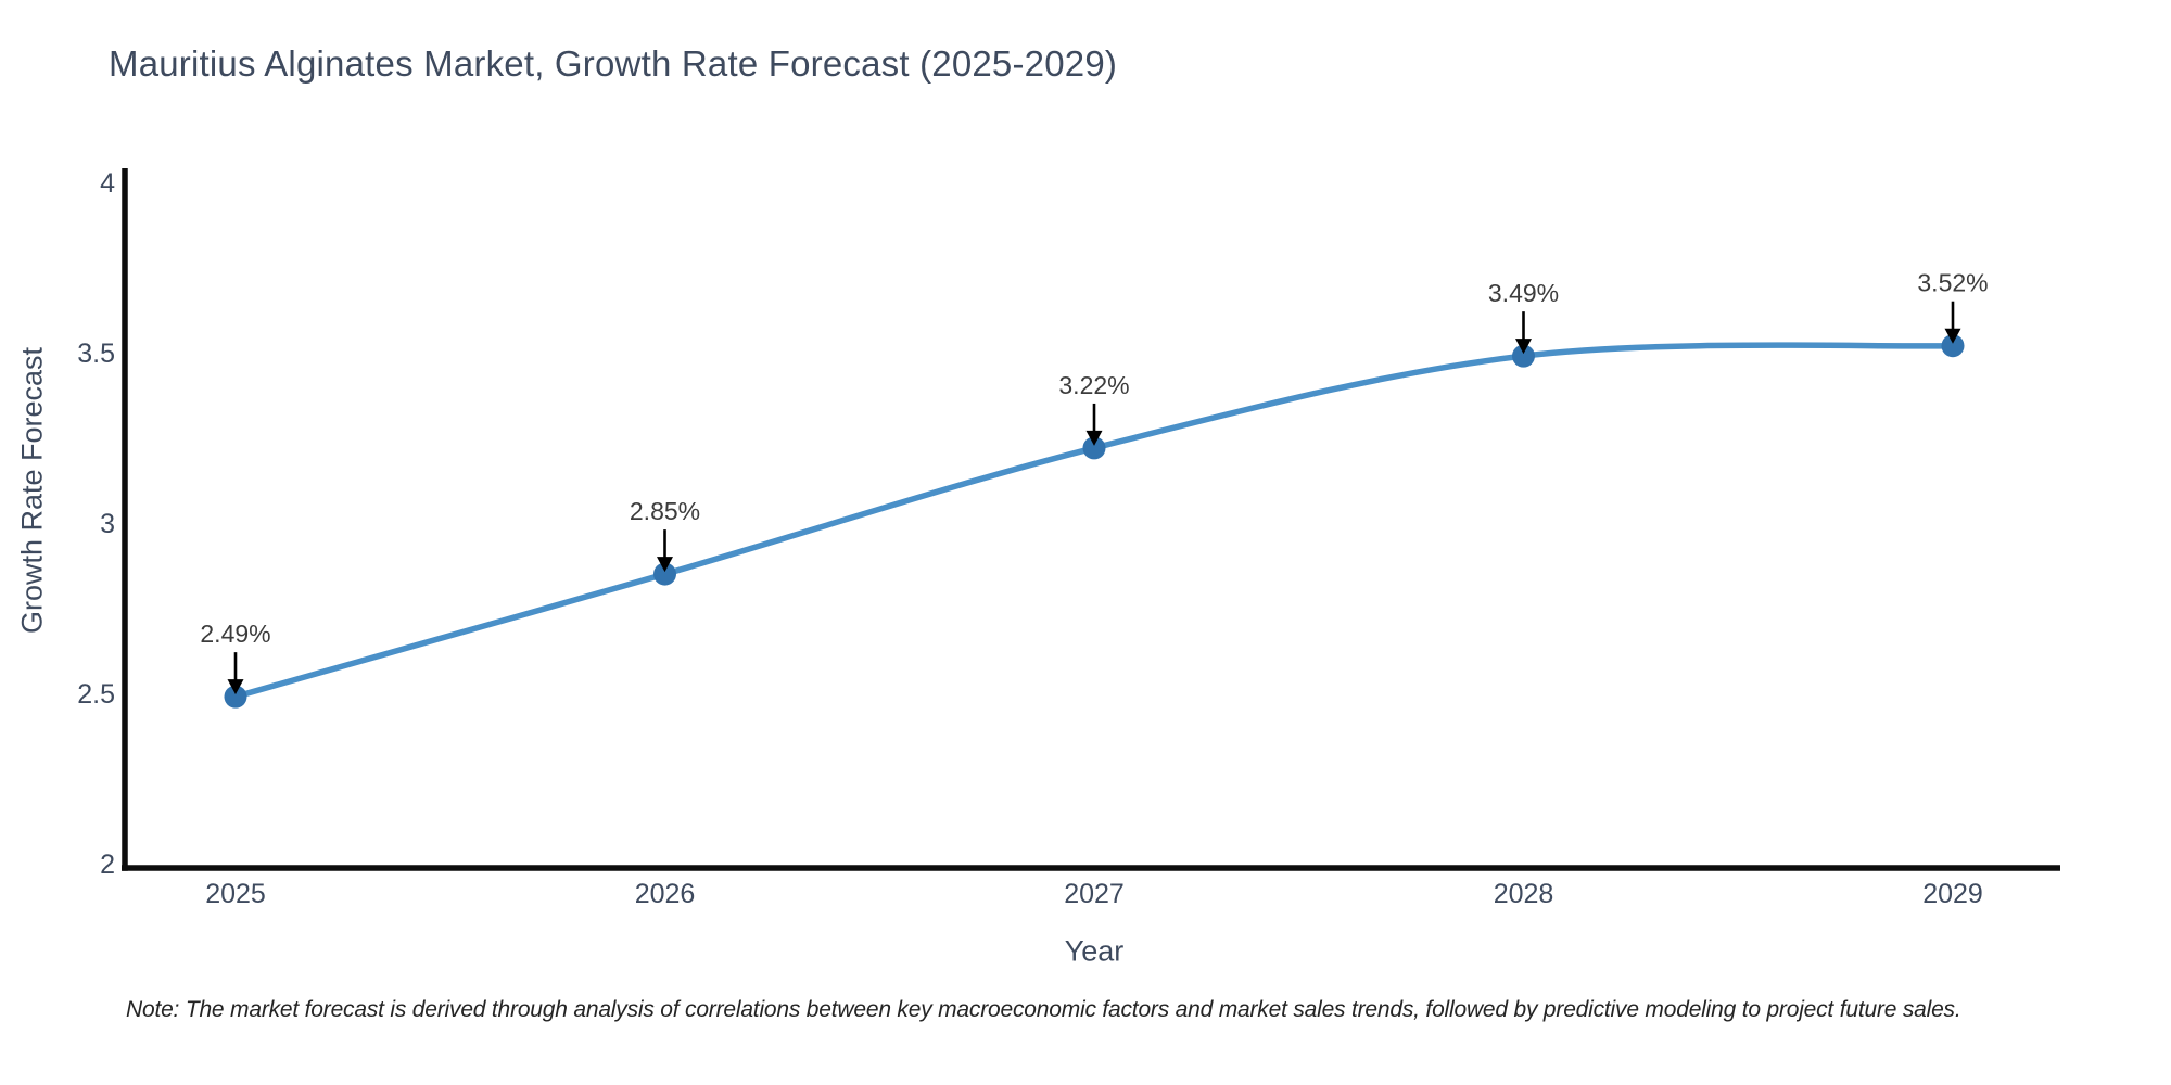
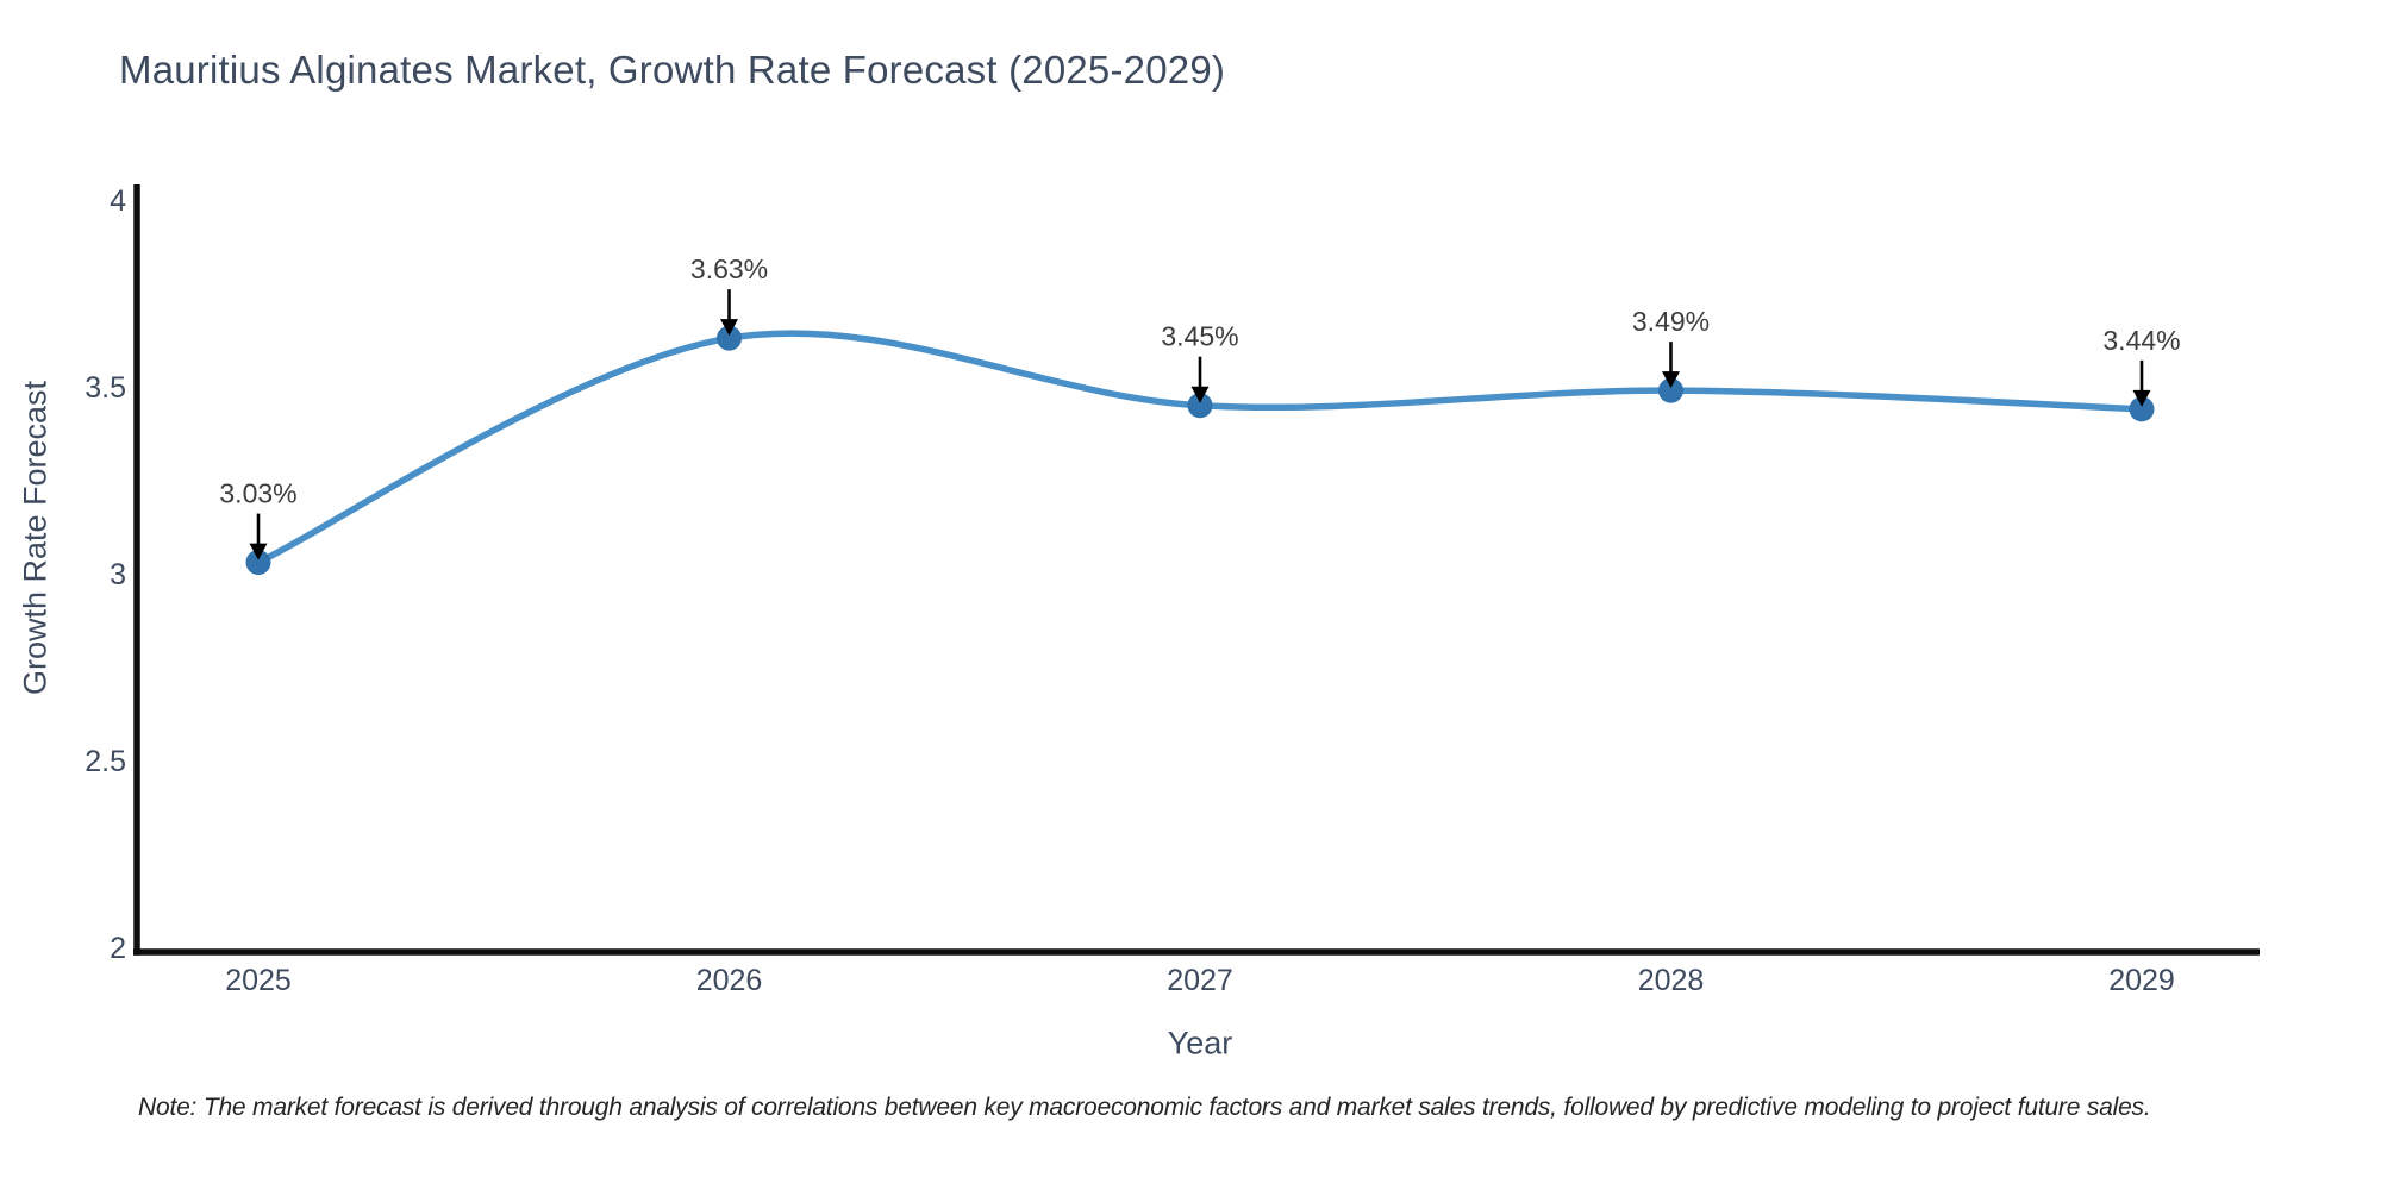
2025: 2.49% -> 3.03%
2026: 2.85% -> 3.63%
2027: 3.22% -> 3.45%
2029: 3.52% -> 3.44%
